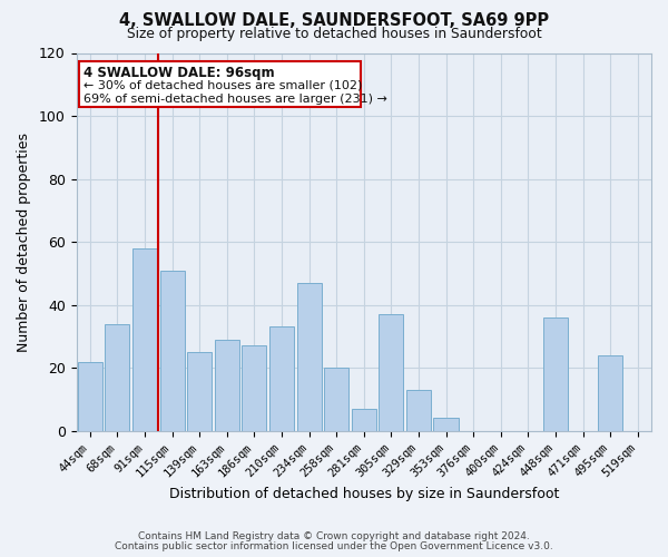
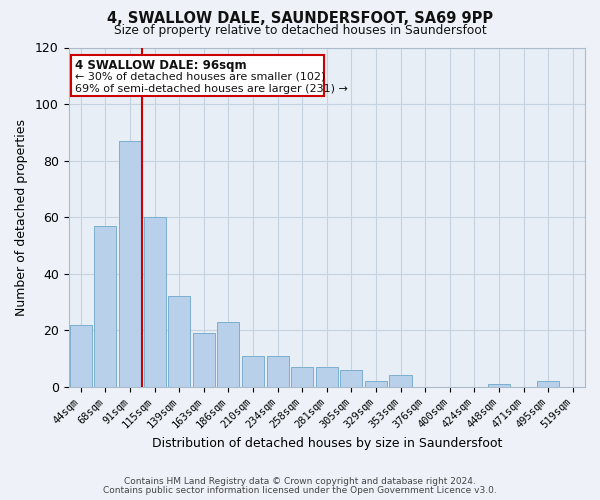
68sqm: 34 -> 57
91sqm: 58 -> 87
115sqm: 51 -> 60
139sqm: 25 -> 32
163sqm: 29 -> 19
186sqm: 27 -> 23
210sqm: 33 -> 11
234sqm: 47 -> 11
258sqm: 20 -> 7
305sqm: 37 -> 6
329sqm: 13 -> 2
448sqm: 36 -> 1
495sqm: 24 -> 2
